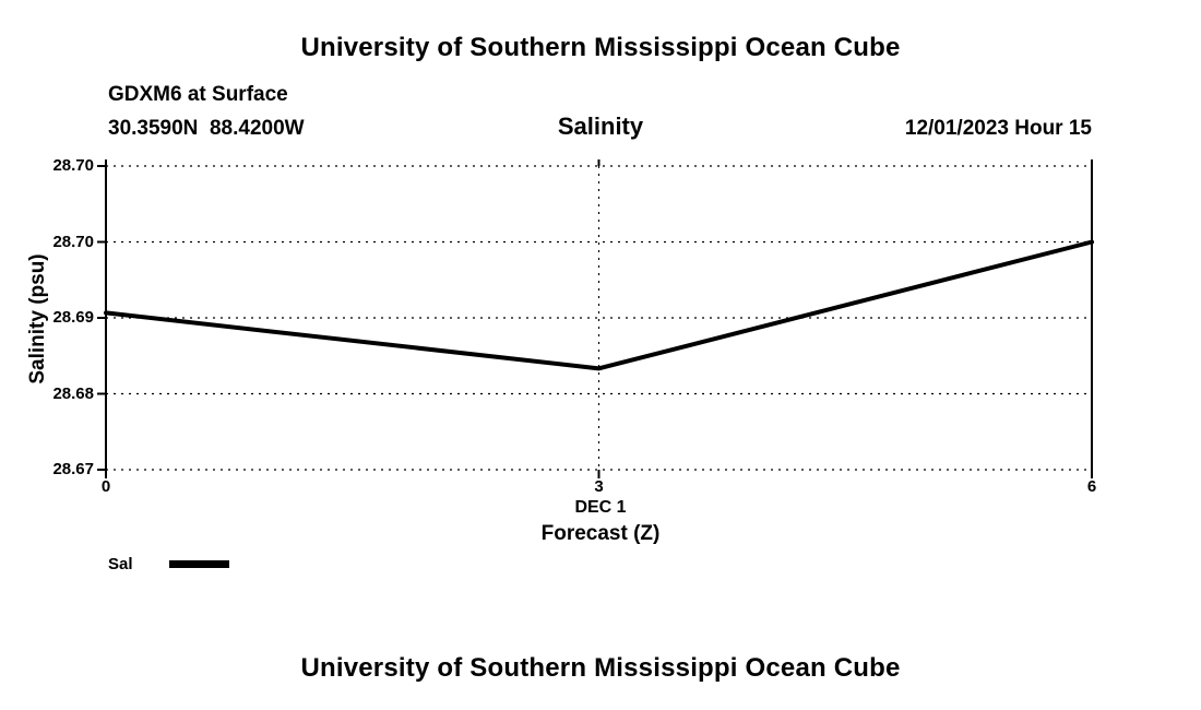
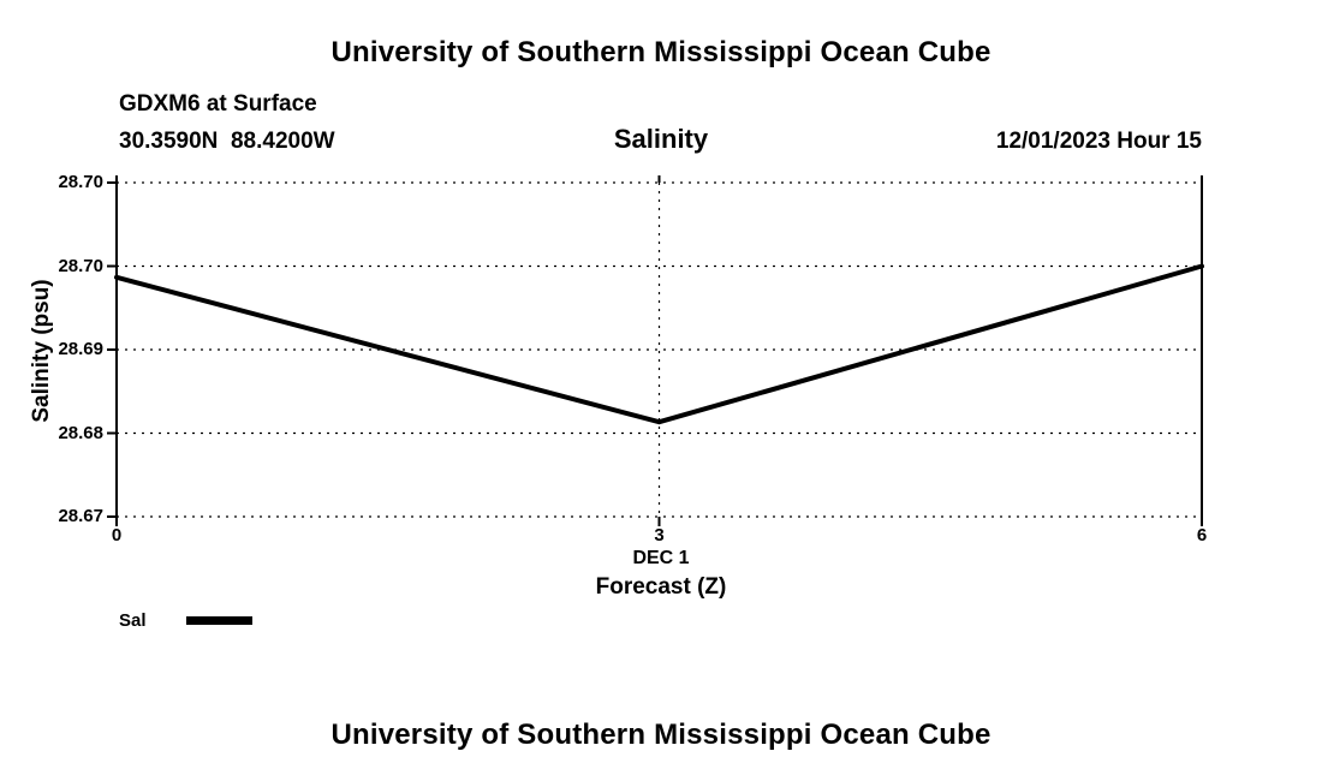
0: 28.688 -> 28.694
3: 28.683 -> 28.681
